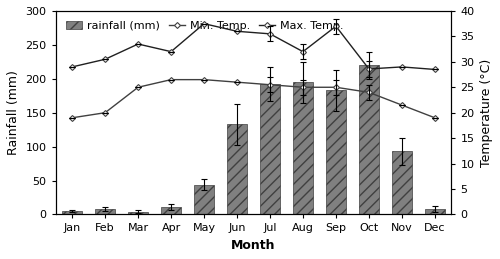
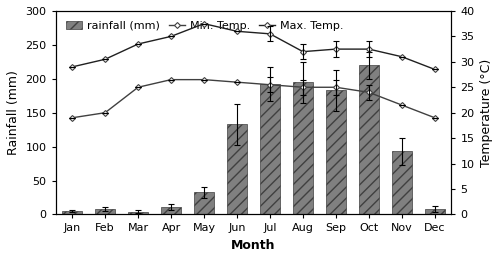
Max. Temp./Apr: 32.0 -> 35.0
rainfall (mm)/May: 44 -> 33
Max. Temp./Sep: 37.0 -> 32.5
Max. Temp./Oct: 28.6 -> 32.5
Max. Temp./Nov: 29.0 -> 31.0
